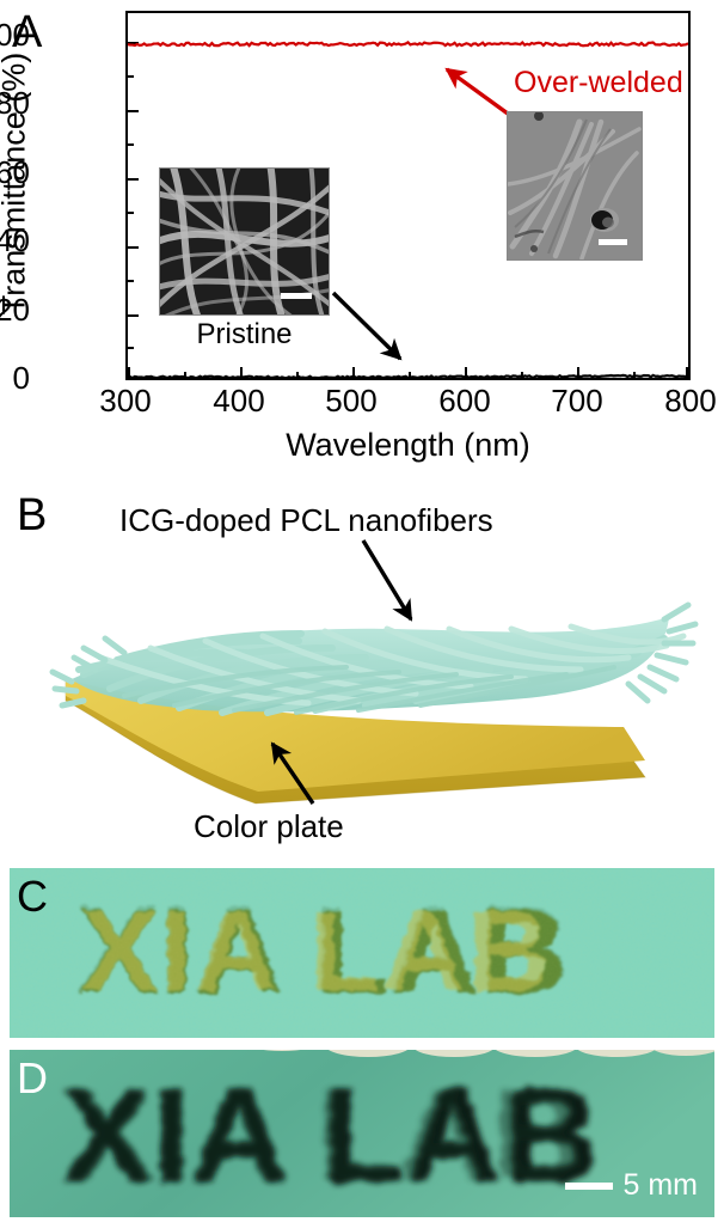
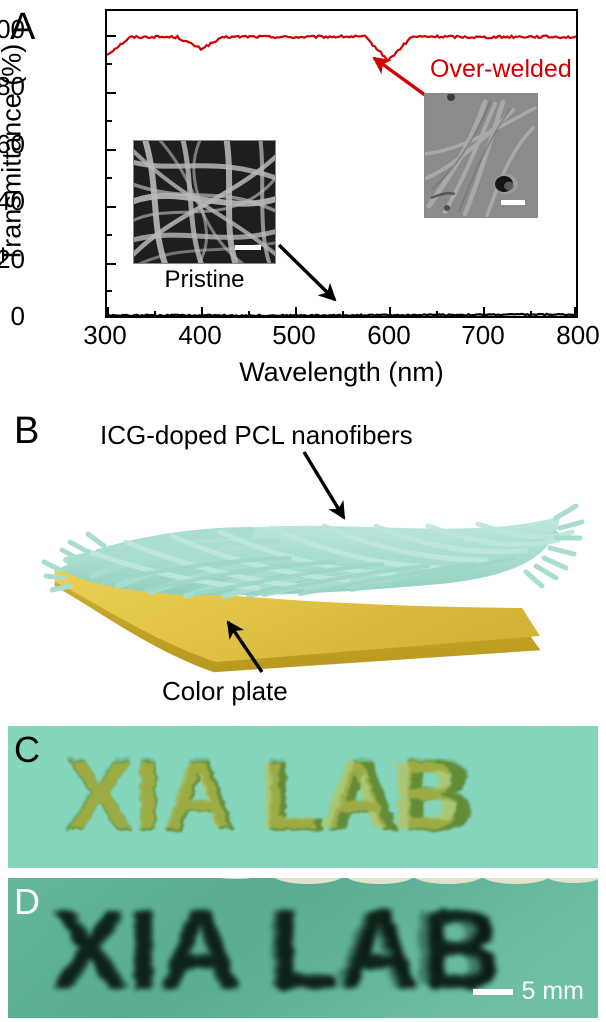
Over-welded/300: 96 -> 90
Over-welded/400: 96 -> 92
Over-welded/600: 96 -> 88
